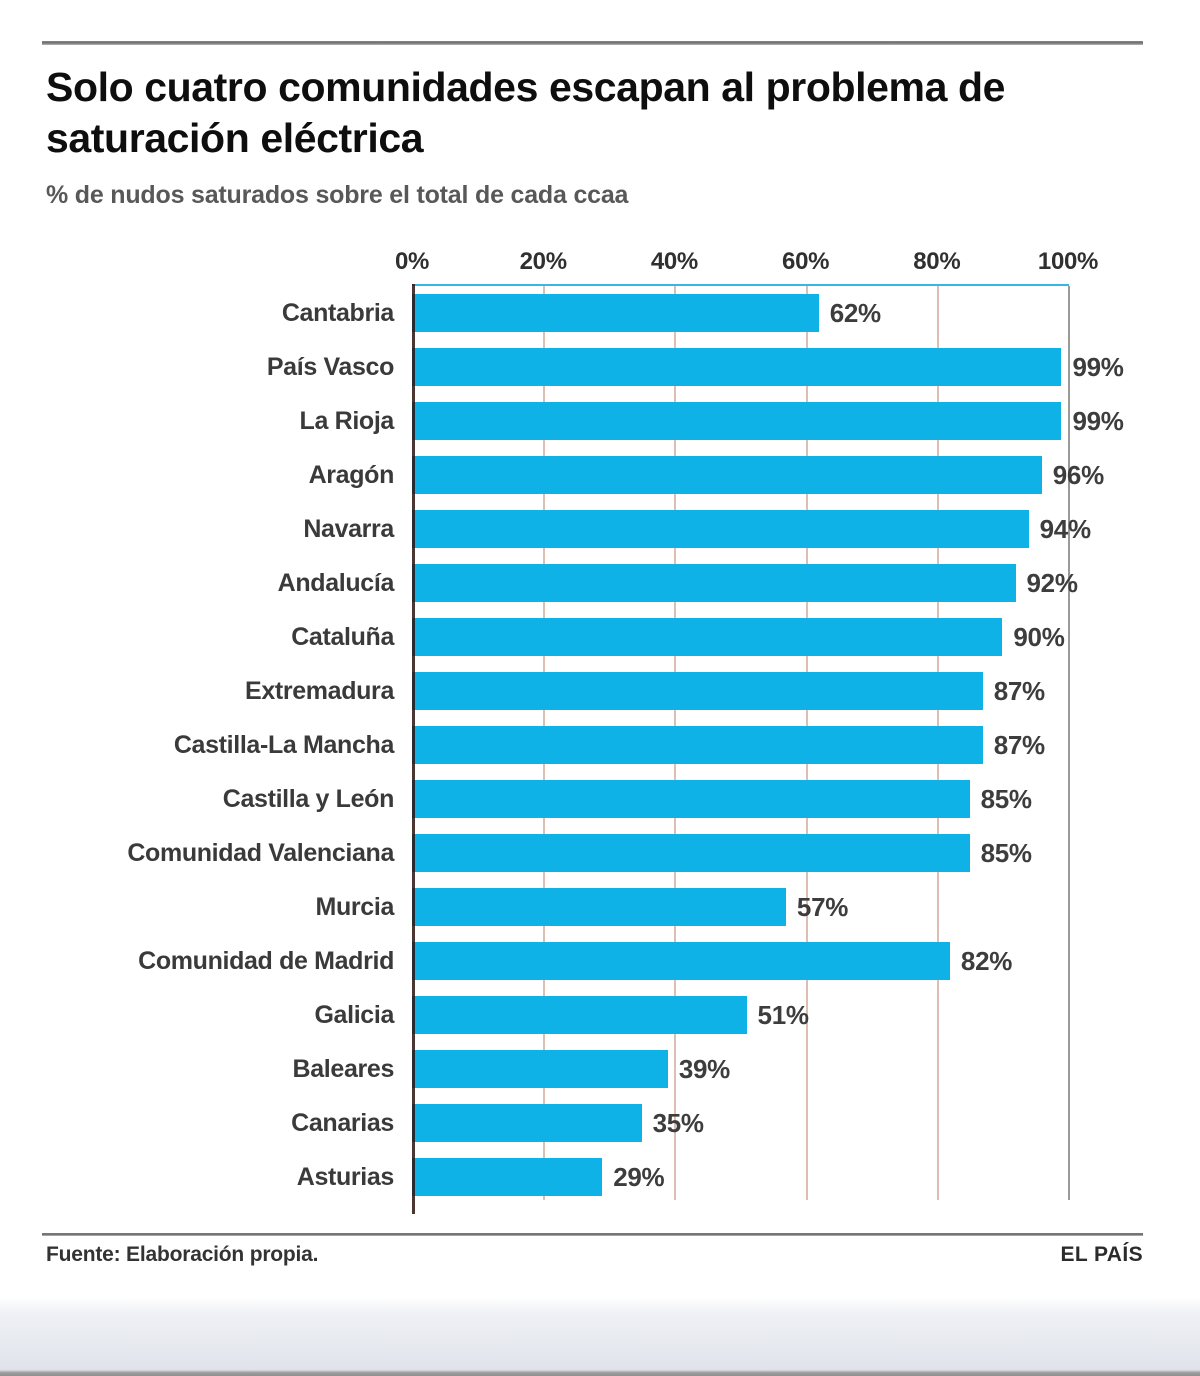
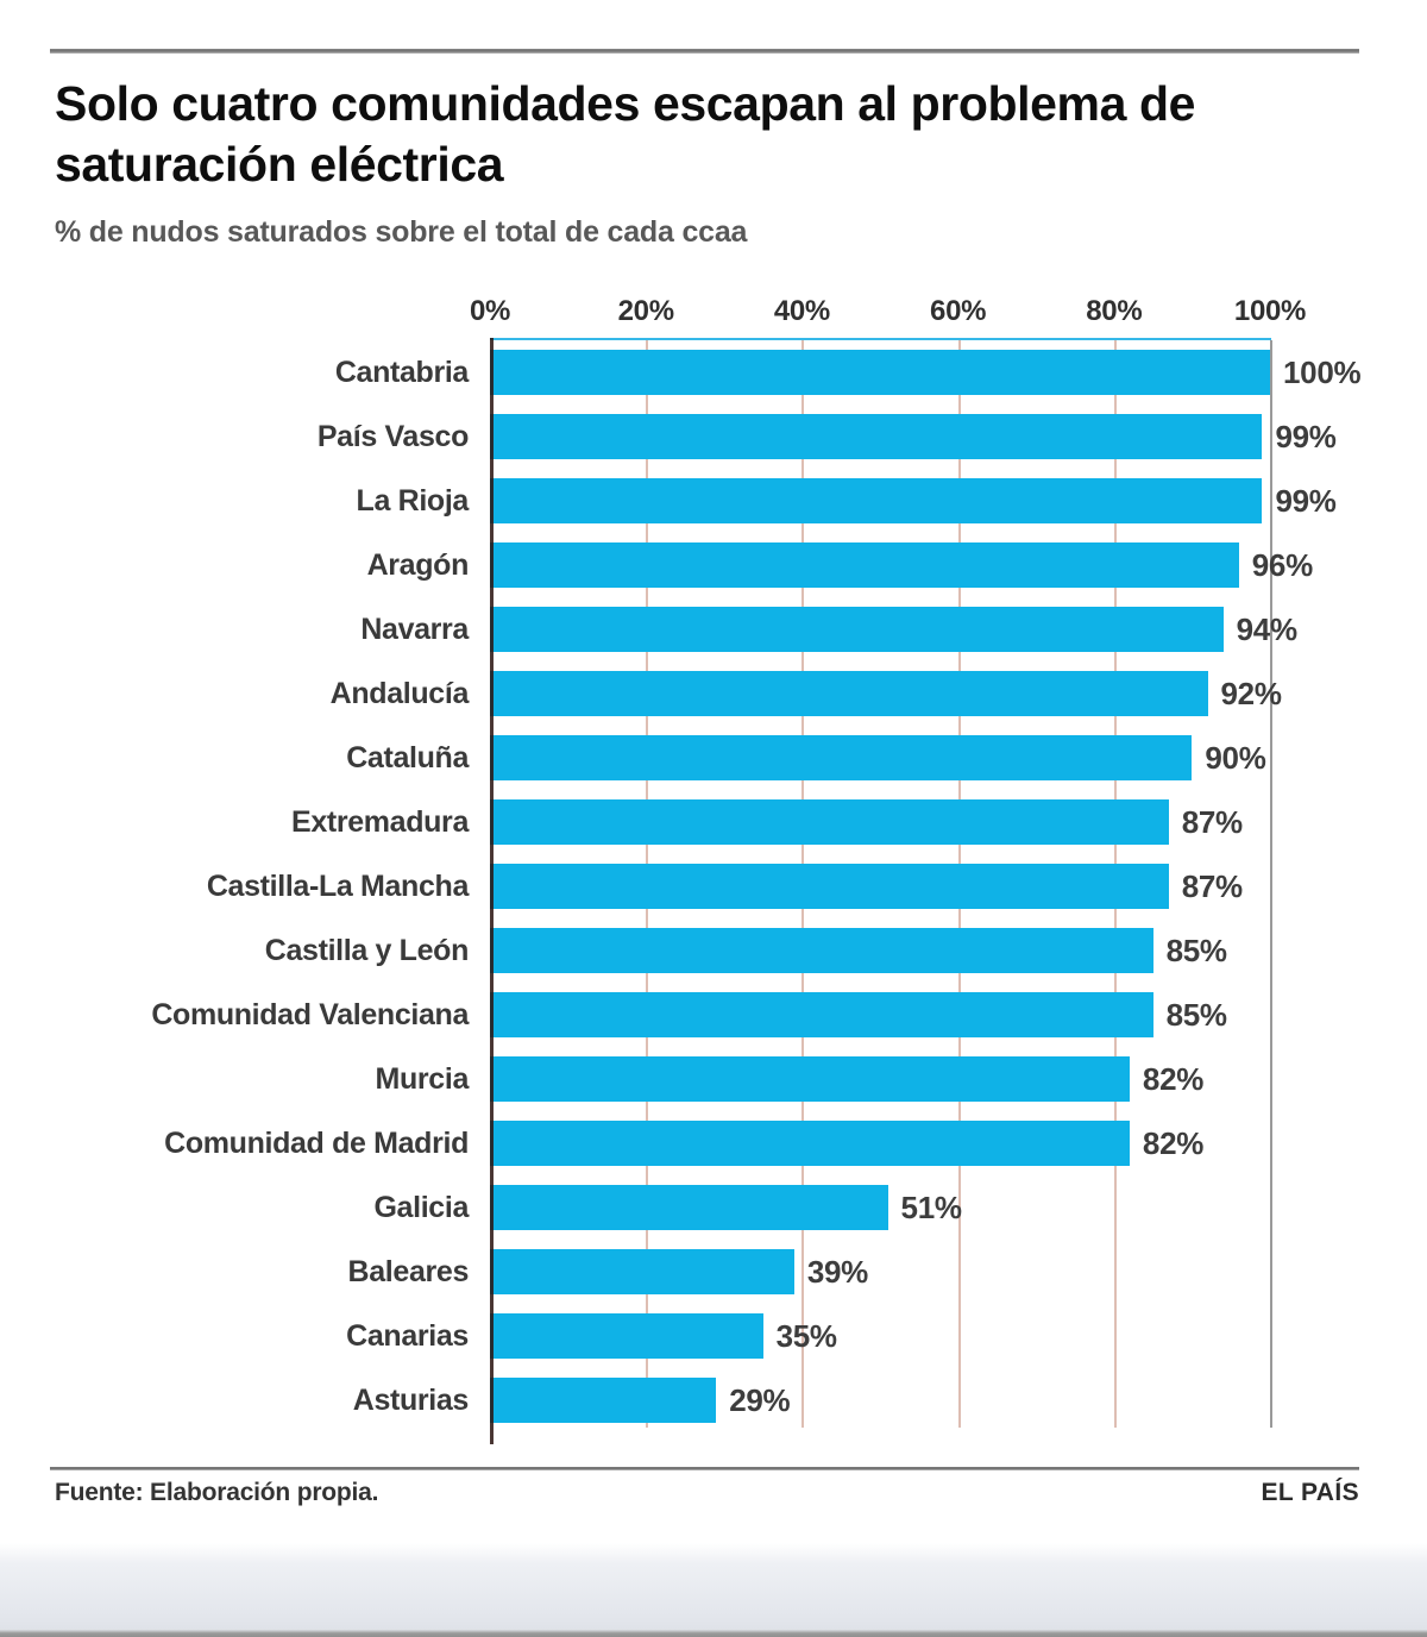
Cantabria: 62% -> 100%
Murcia: 57% -> 82%
